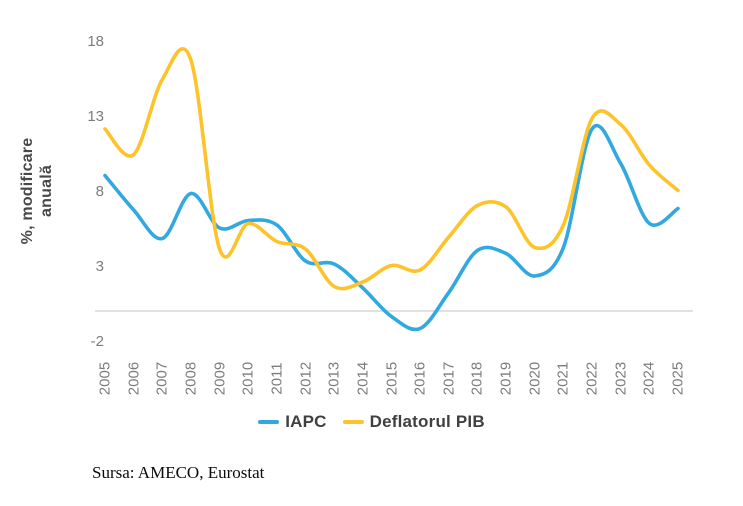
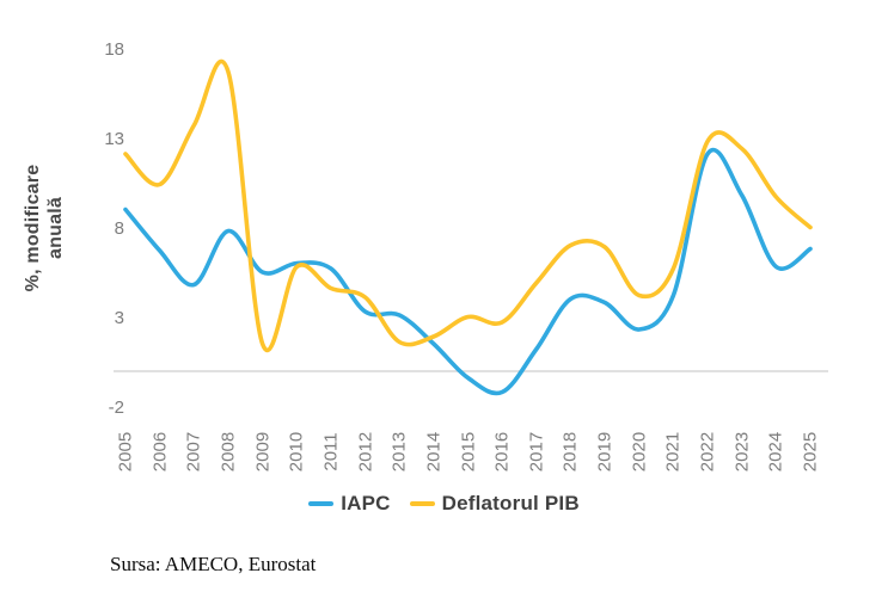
Deflatorul PIB/2007: 15.5 -> 13.8
Deflatorul PIB/2009: 4.2 -> 1.6
